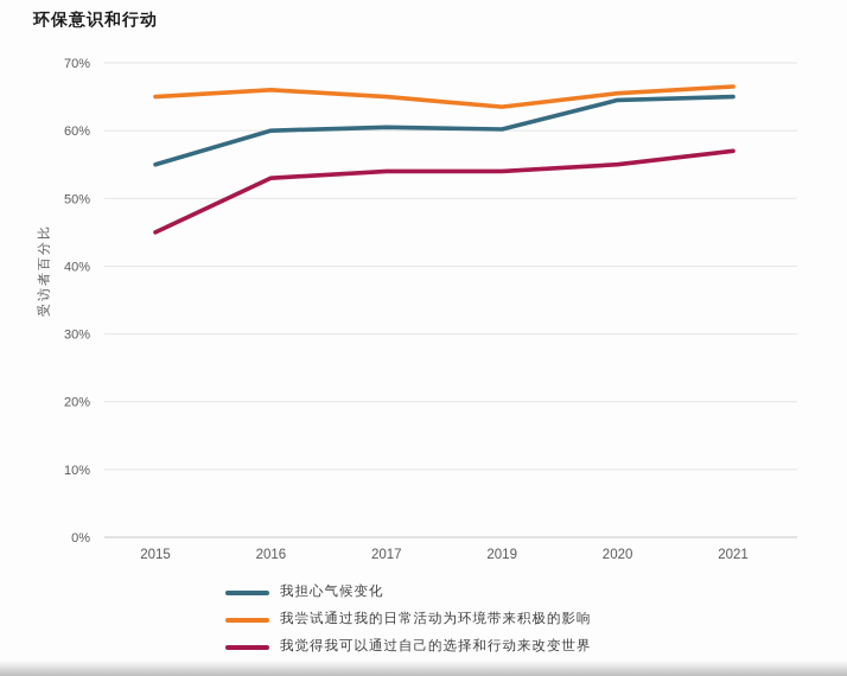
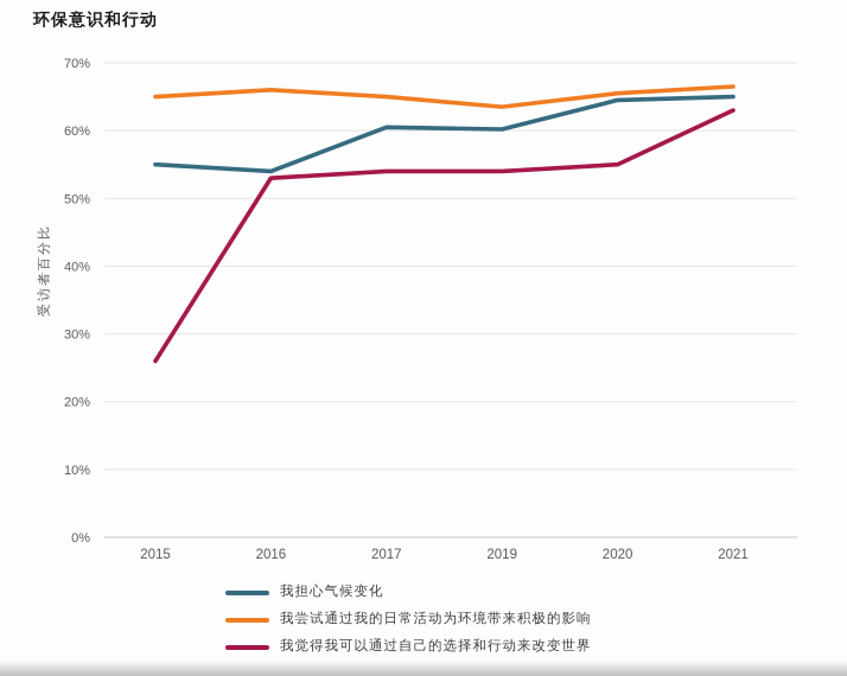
我觉得我可以通过自己的选择和行动来改变世界/2015: 45% -> 26%
我担心气候变化/2016: 60% -> 54%
我觉得我可以通过自己的选择和行动来改变世界/2021: 57% -> 63%
